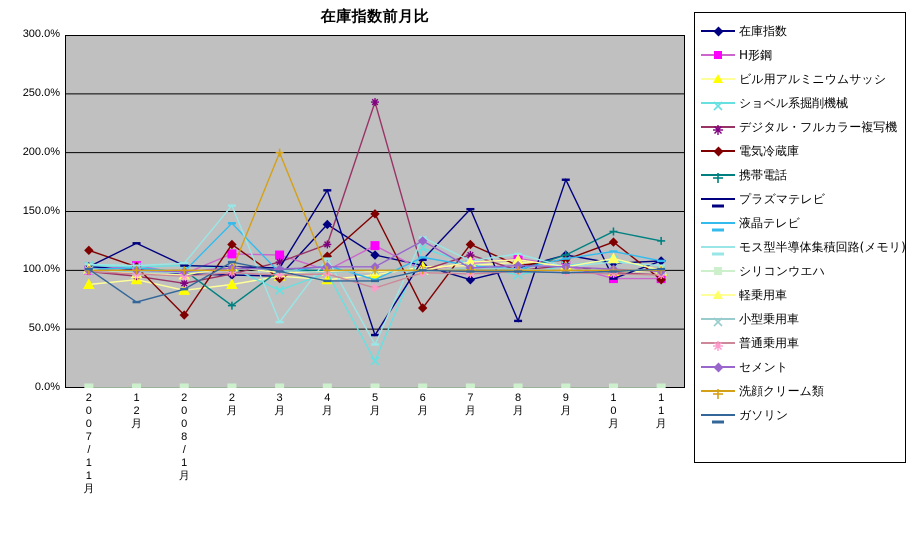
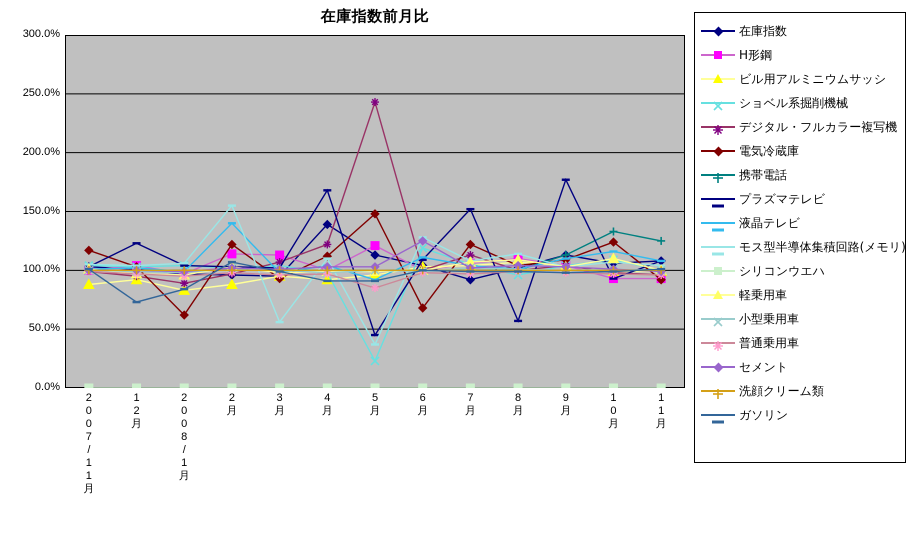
携帯電話/2月: 70% -> 100%
ショベル系掘削機械/3月: 83% -> 104%
洗顔クリーム類/3月: 200% -> 100%
